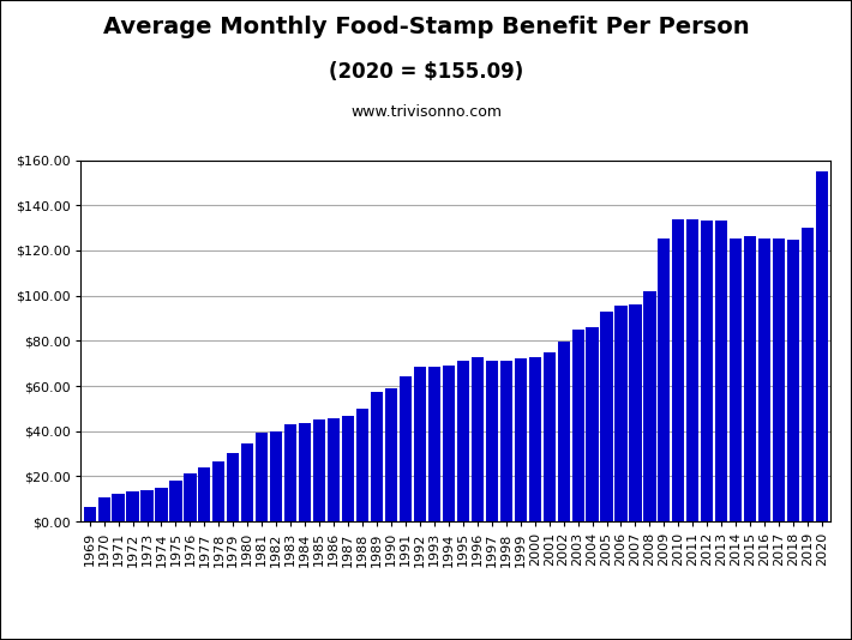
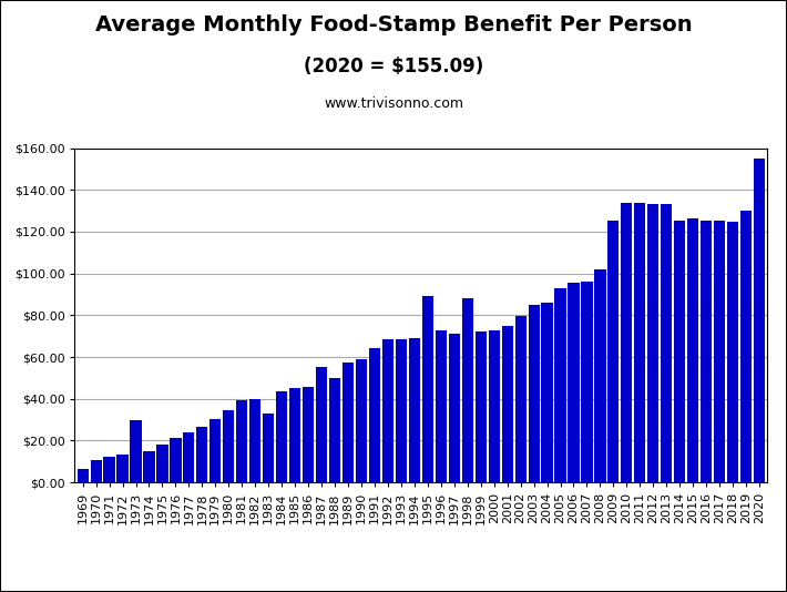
1973: $14 -> $30
1983: $43 -> $33
1987: $47 -> $55
1995: $71 -> $89
1998: $71 -> $88
